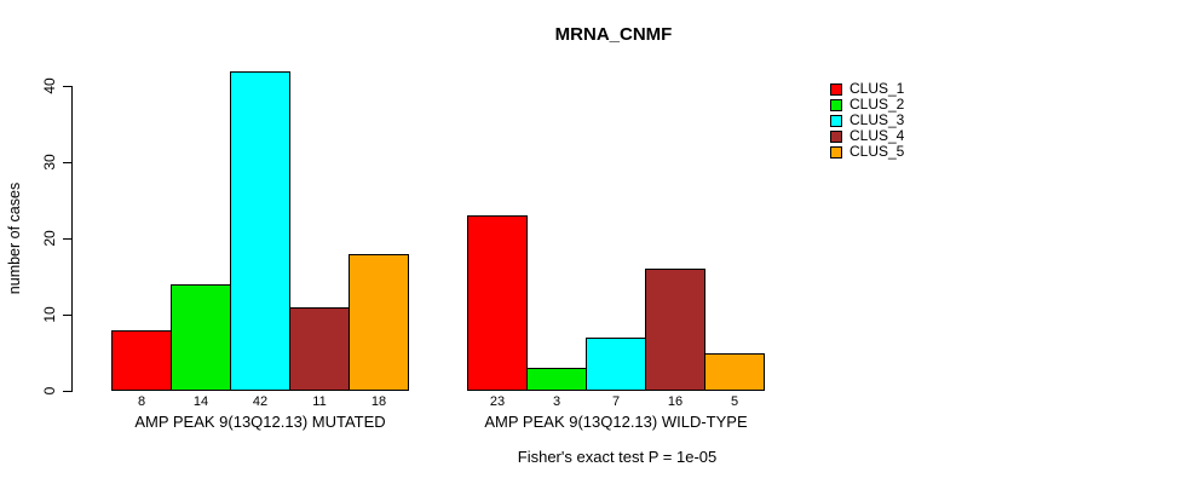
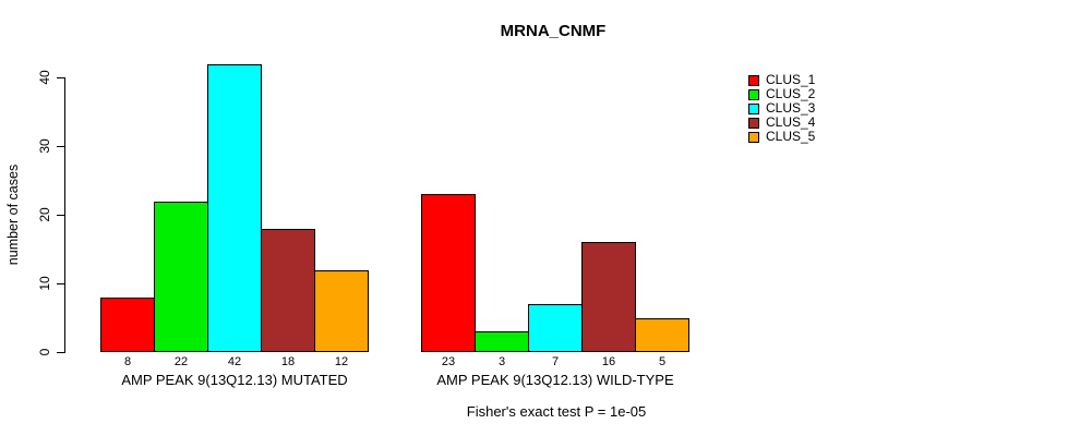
CLUS_2/AMP PEAK 9(13Q12.13) MUTATED: 14 -> 22
CLUS_4/AMP PEAK 9(13Q12.13) MUTATED: 11 -> 18
CLUS_5/AMP PEAK 9(13Q12.13) MUTATED: 18 -> 12
